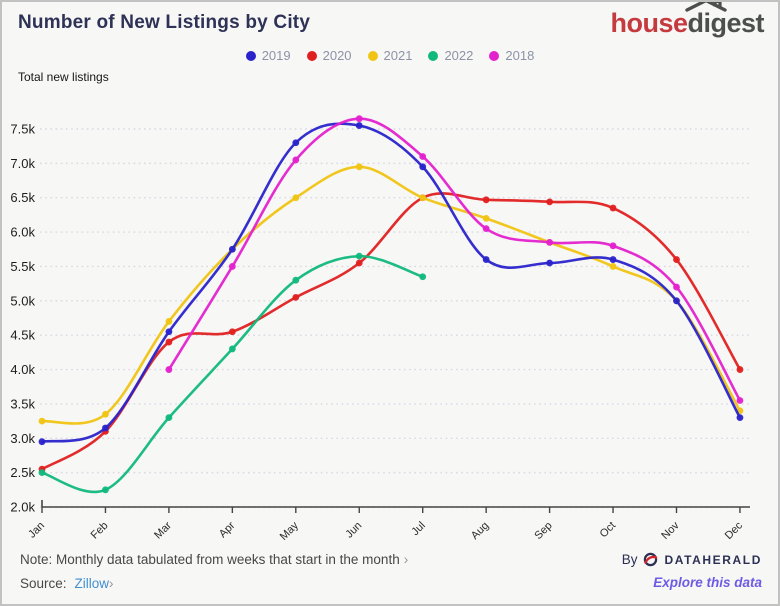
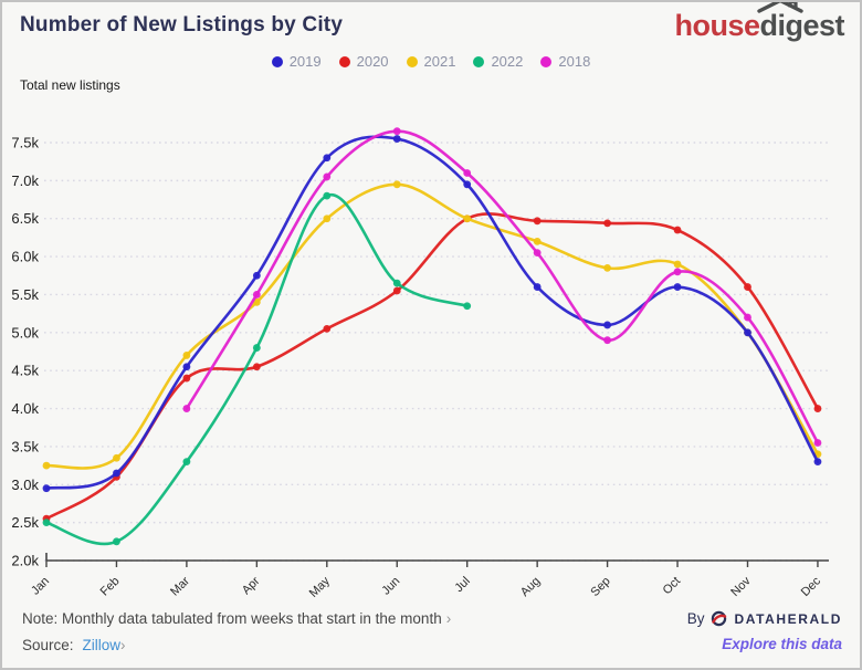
2021/Apr: 5.8k -> 5.4k
2022/Apr: 4.3k -> 4.8k
2022/May: 5.3k -> 6.8k
2019/Sep: 5.6k -> 5.1k
2018/Sep: 5.8k -> 4.9k
2021/Oct: 5.5k -> 5.9k
